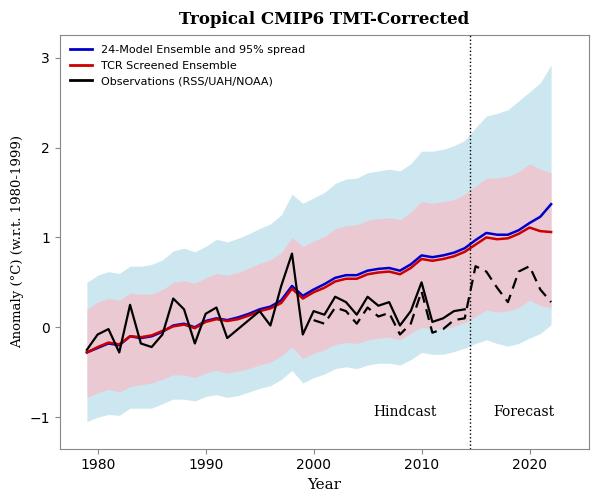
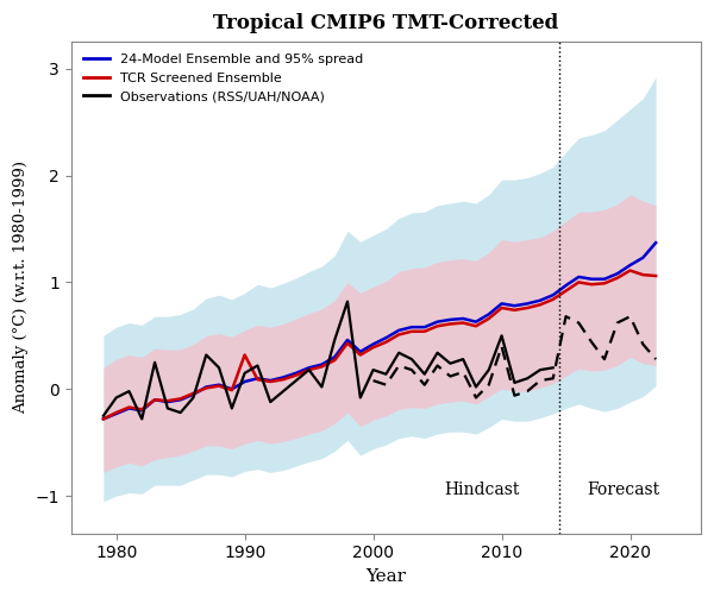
TCR Screened Ensemble/1990: 0.06 -> 0.32
